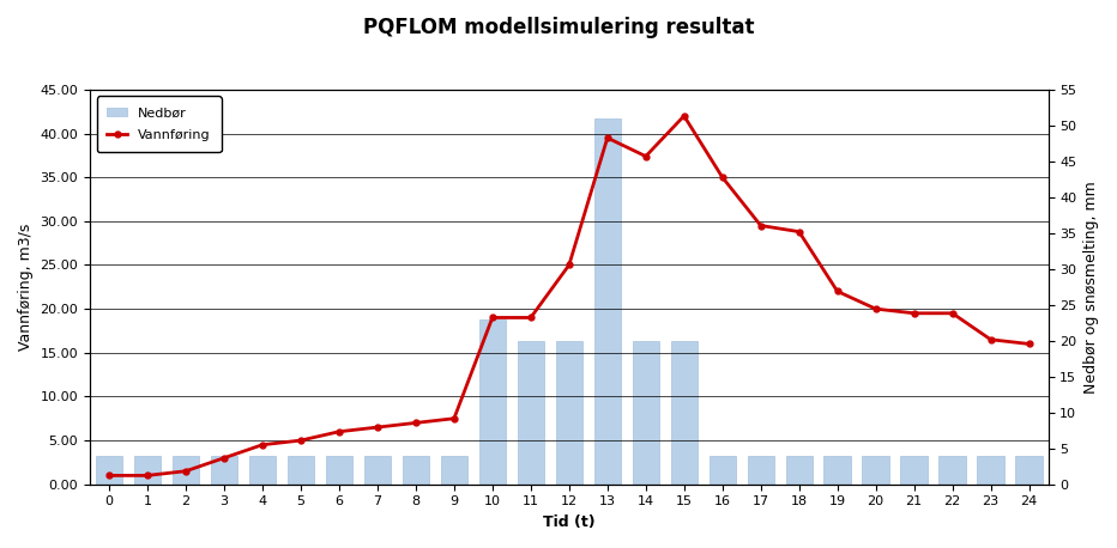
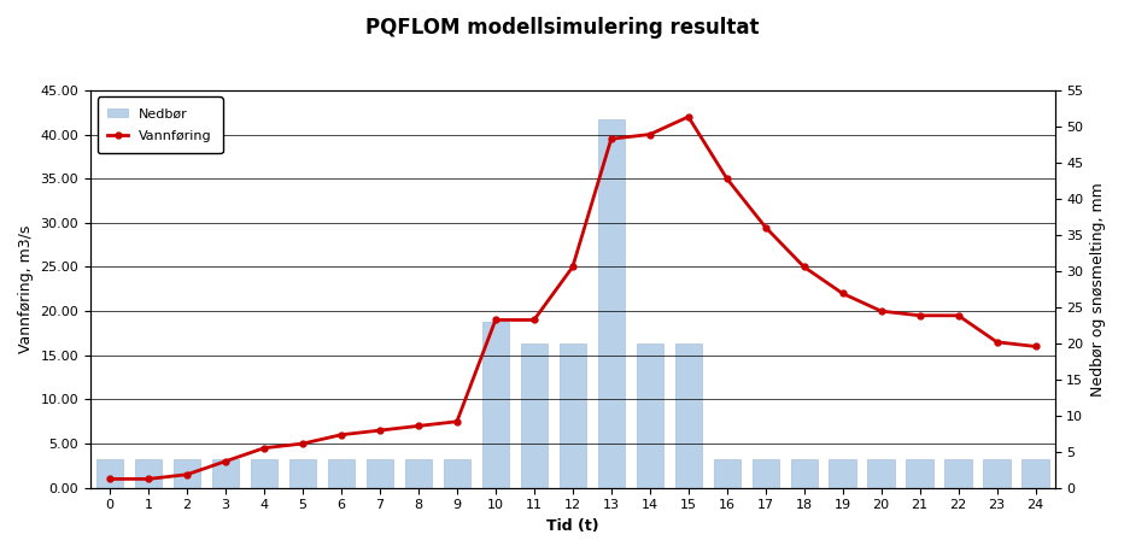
Vannføring/14: 37.4 -> 40.0
Vannføring/18: 28.8 -> 25.0
